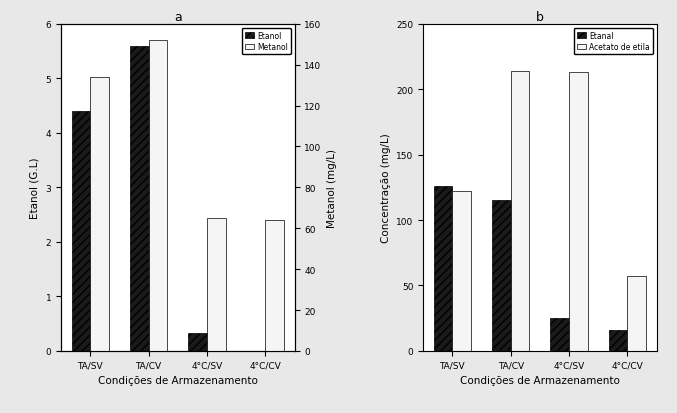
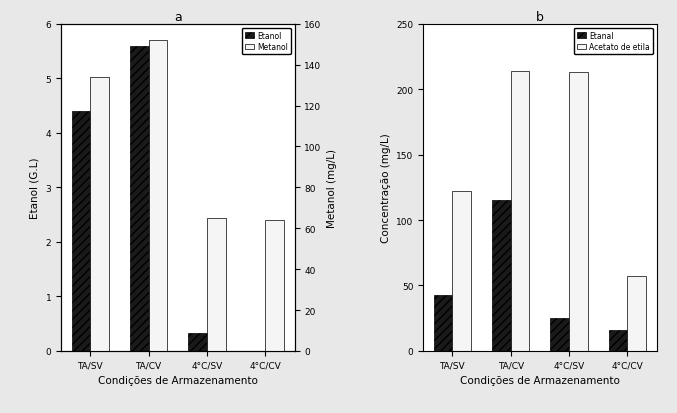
b/Etanal/TA/SV: 126 -> 43
